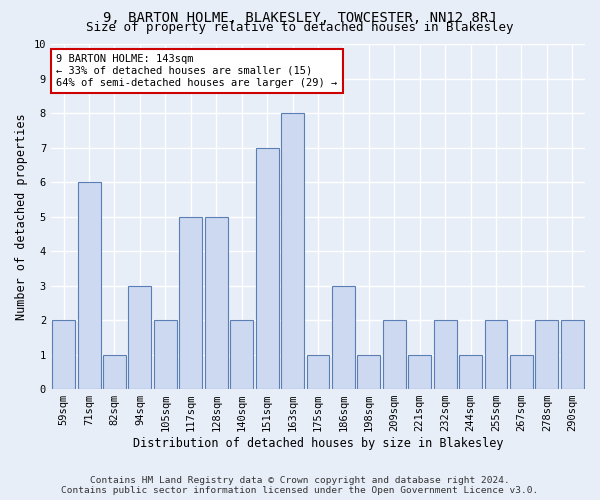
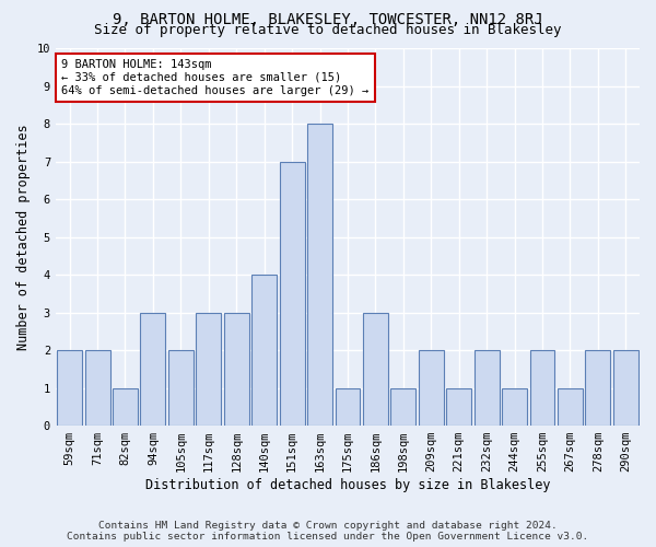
71sqm: 6 -> 2
117sqm: 5 -> 3
128sqm: 5 -> 3
140sqm: 2 -> 4
